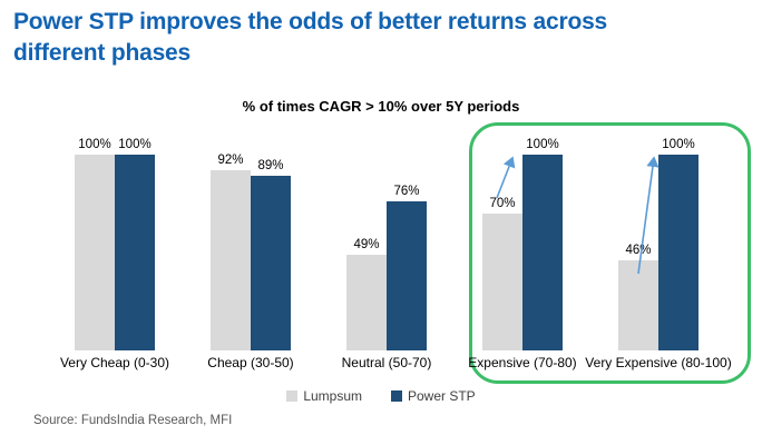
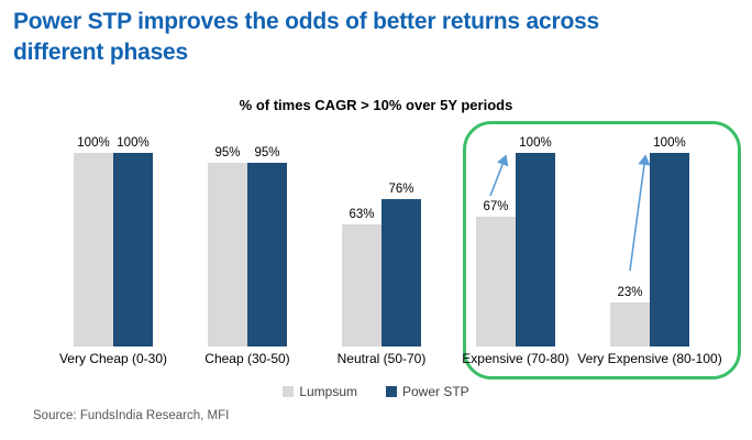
Lumpsum/Cheap (30-50): 92% -> 95%
Power STP/Cheap (30-50): 89% -> 95%
Lumpsum/Neutral (50-70): 49% -> 63%
Lumpsum/Expensive (70-80): 70% -> 67%
Lumpsum/Very Expensive (80-100): 46% -> 23%
